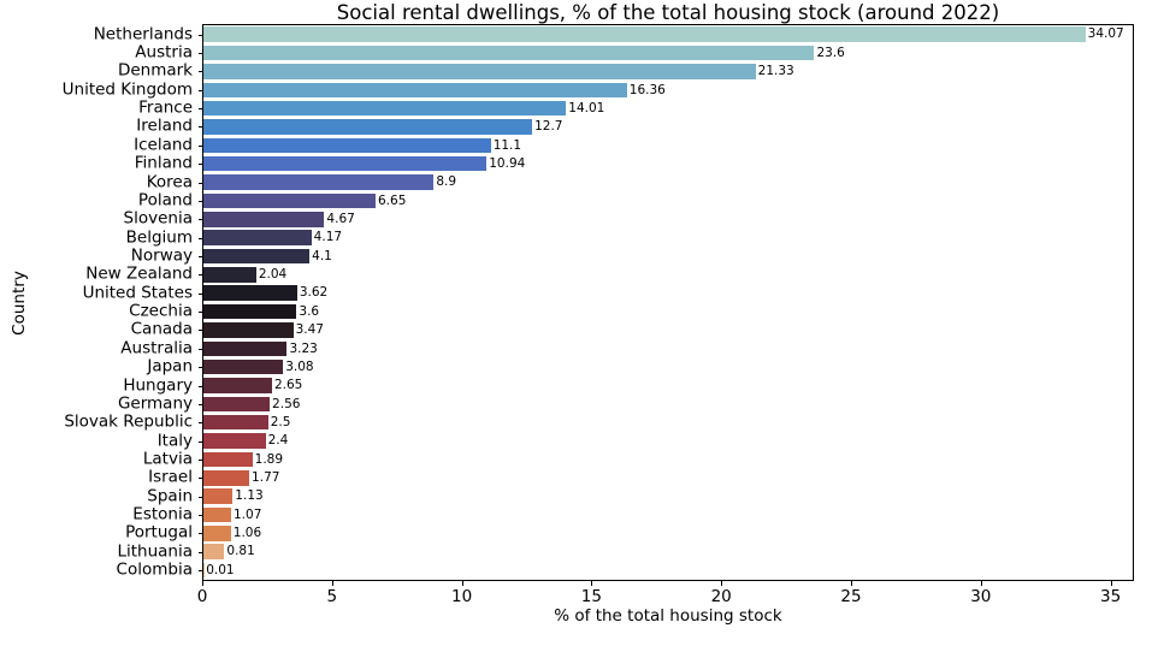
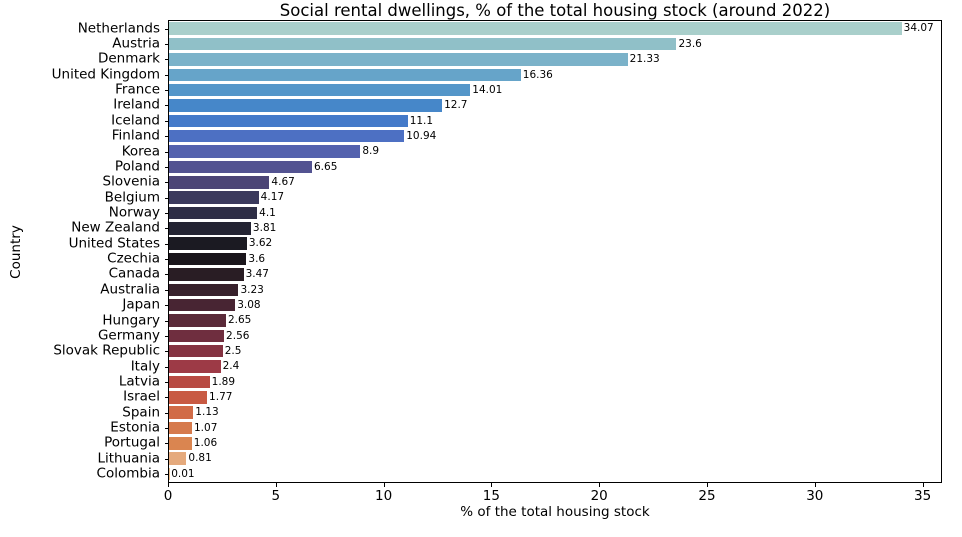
New Zealand: 2.04 -> 3.81
